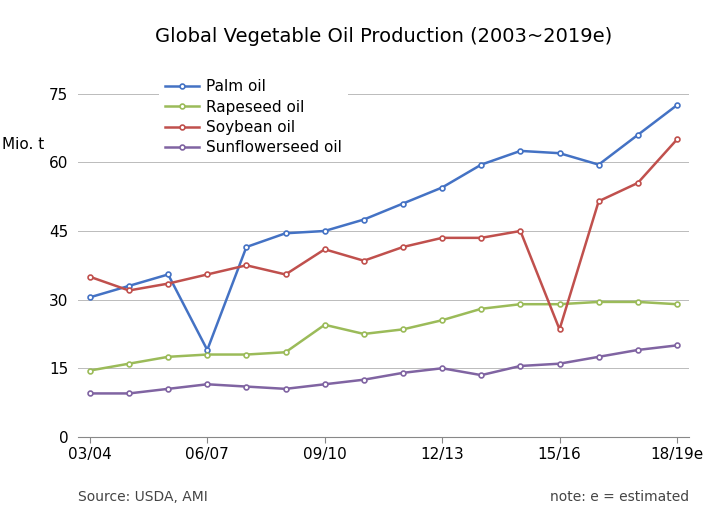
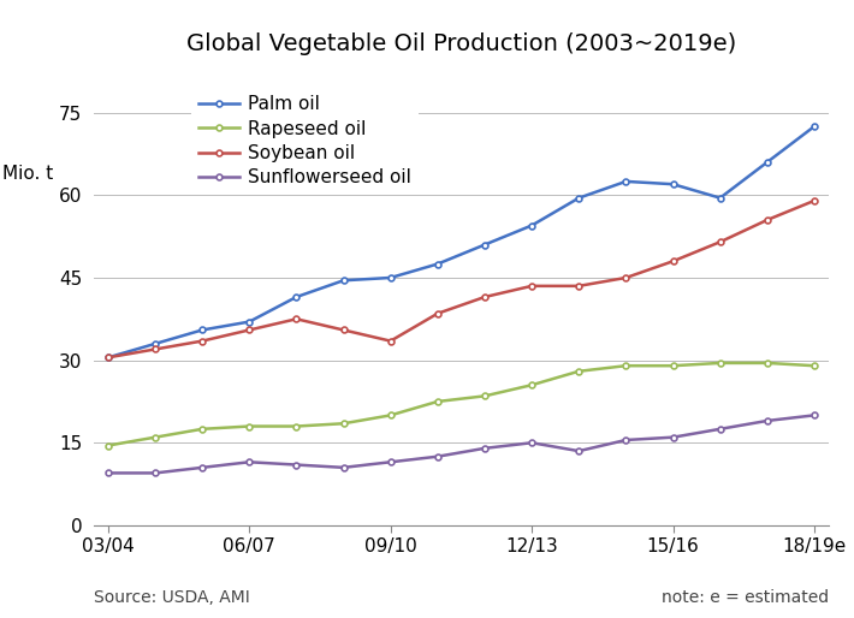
Soybean oil/03/04: 35.0 -> 30.5
Palm oil/06/07: 19.0 -> 37.0
Rapeseed oil/09/10: 24.5 -> 20.0
Soybean oil/09/10: 41.0 -> 33.5
Soybean oil/15/16: 23.5 -> 48.0
Soybean oil/18/19e: 65.0 -> 59.0
